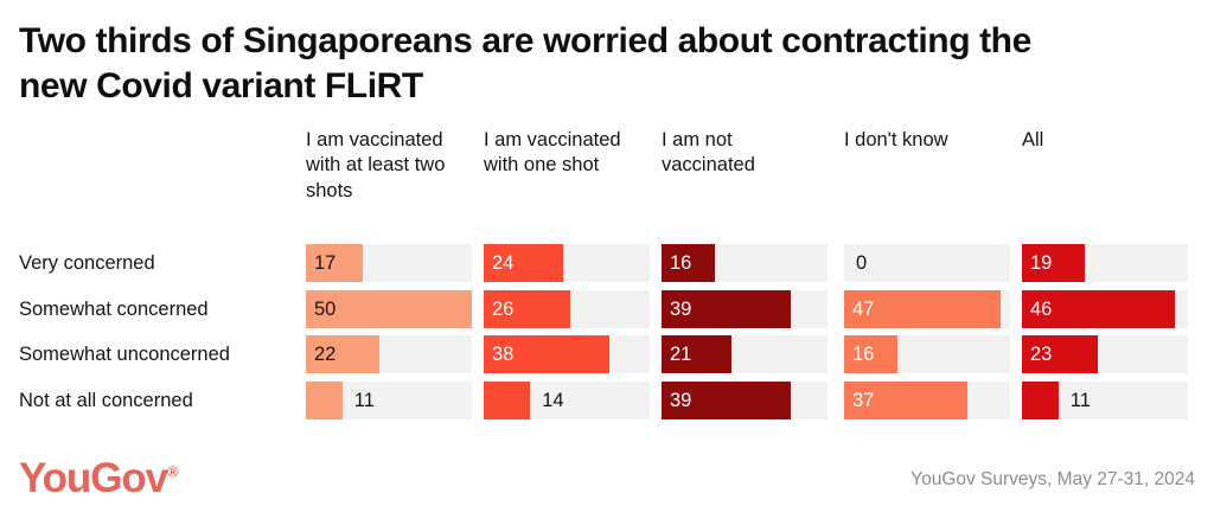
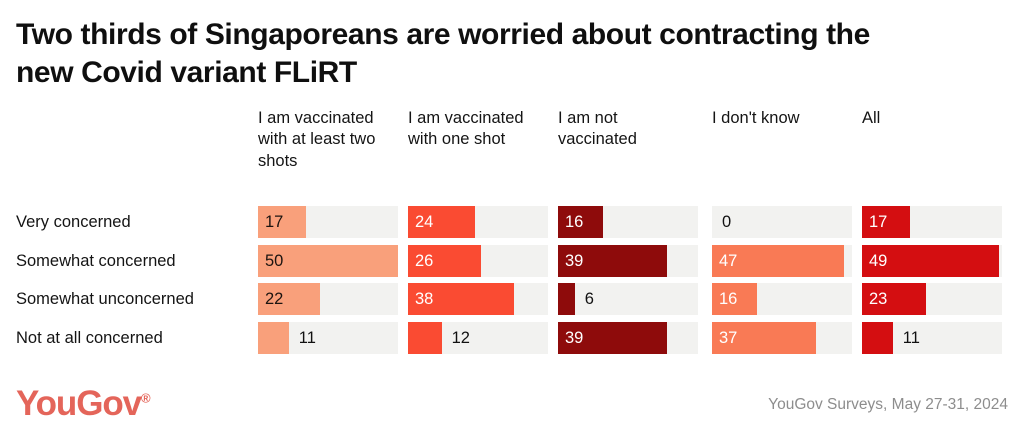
All/Very concerned: 19 -> 17
All/Somewhat concerned: 46 -> 49
I am not vaccinated/Somewhat unconcerned: 21 -> 6
I am vaccinated with one shot/Not at all concerned: 14 -> 12
